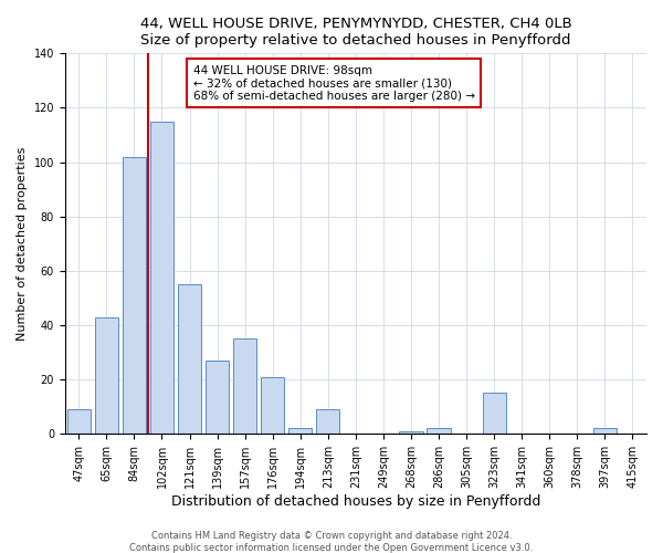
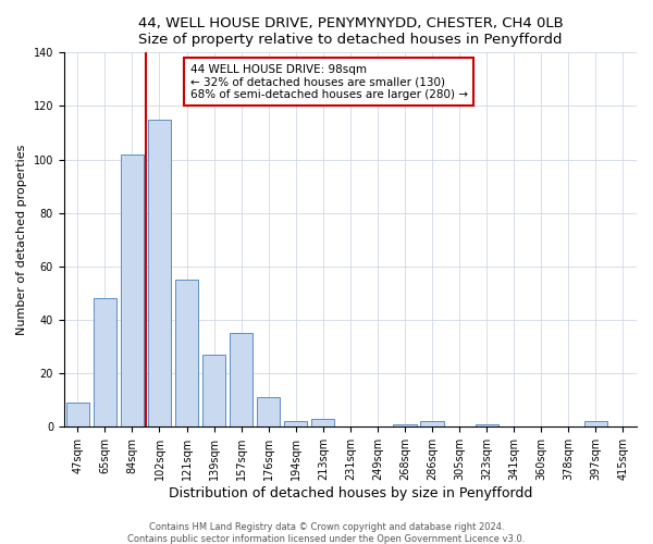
65sqm: 43 -> 48
176sqm: 21 -> 11
213sqm: 9 -> 3
323sqm: 15 -> 1
